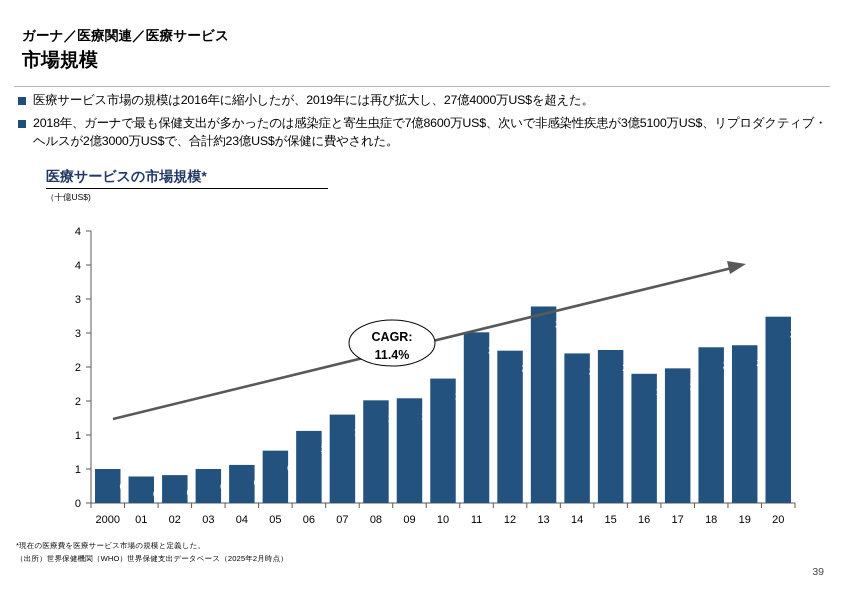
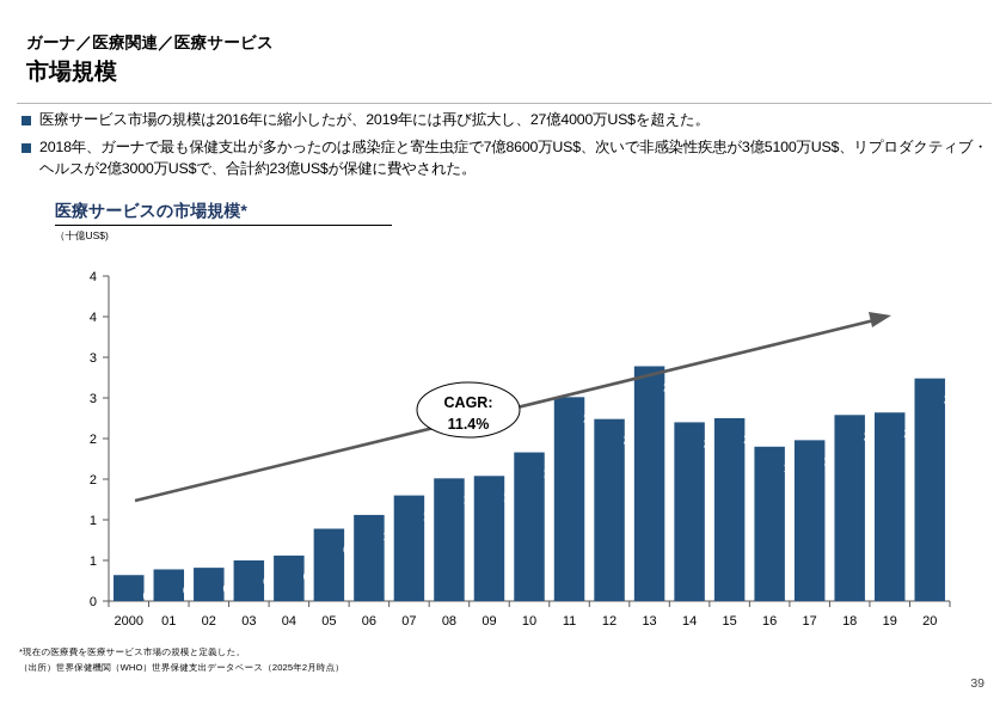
2000: 0.50 -> 0.32
05: 0.77 -> 0.89
